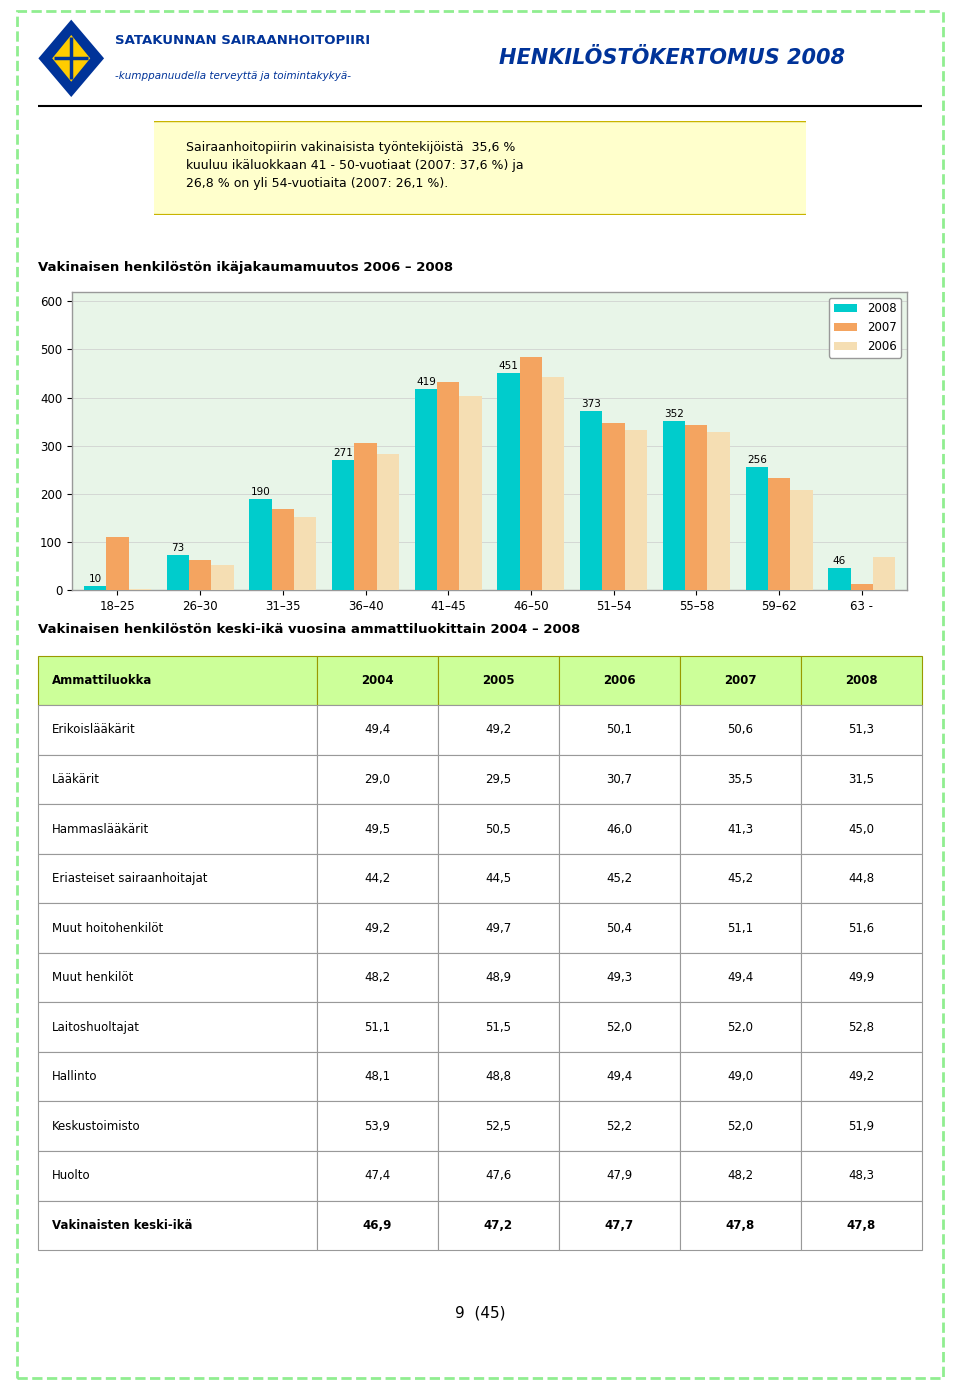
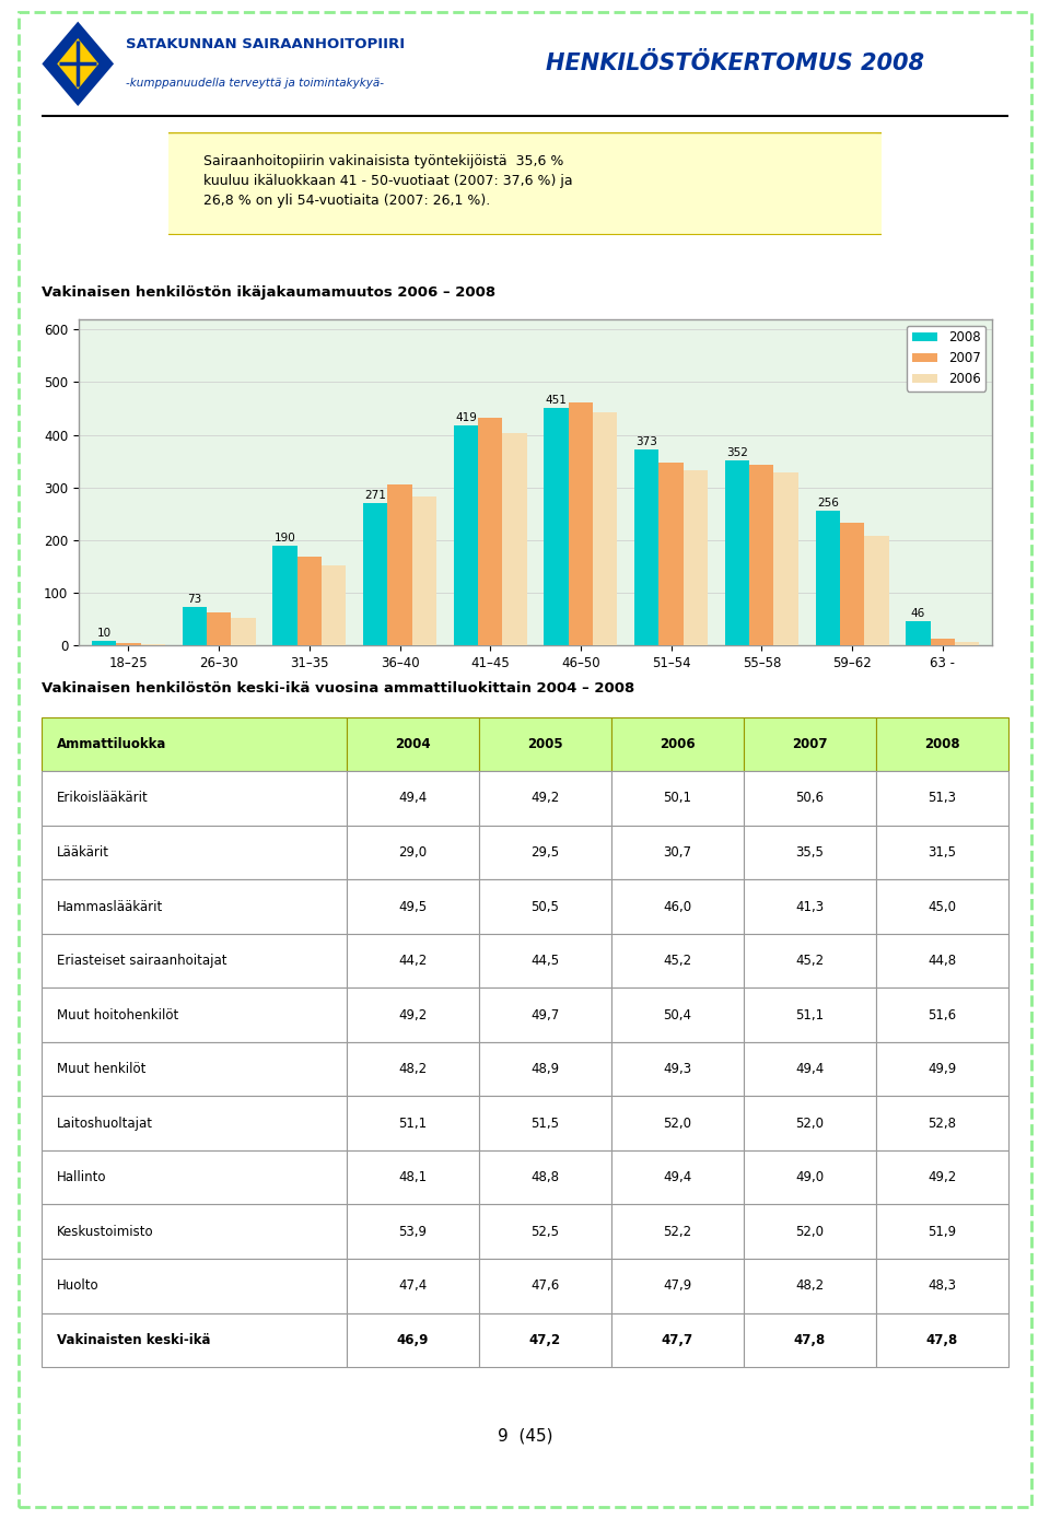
2007/18–25: 110 -> 4
2007/46–50: 485 -> 462
2006/63 -: 70 -> 7
